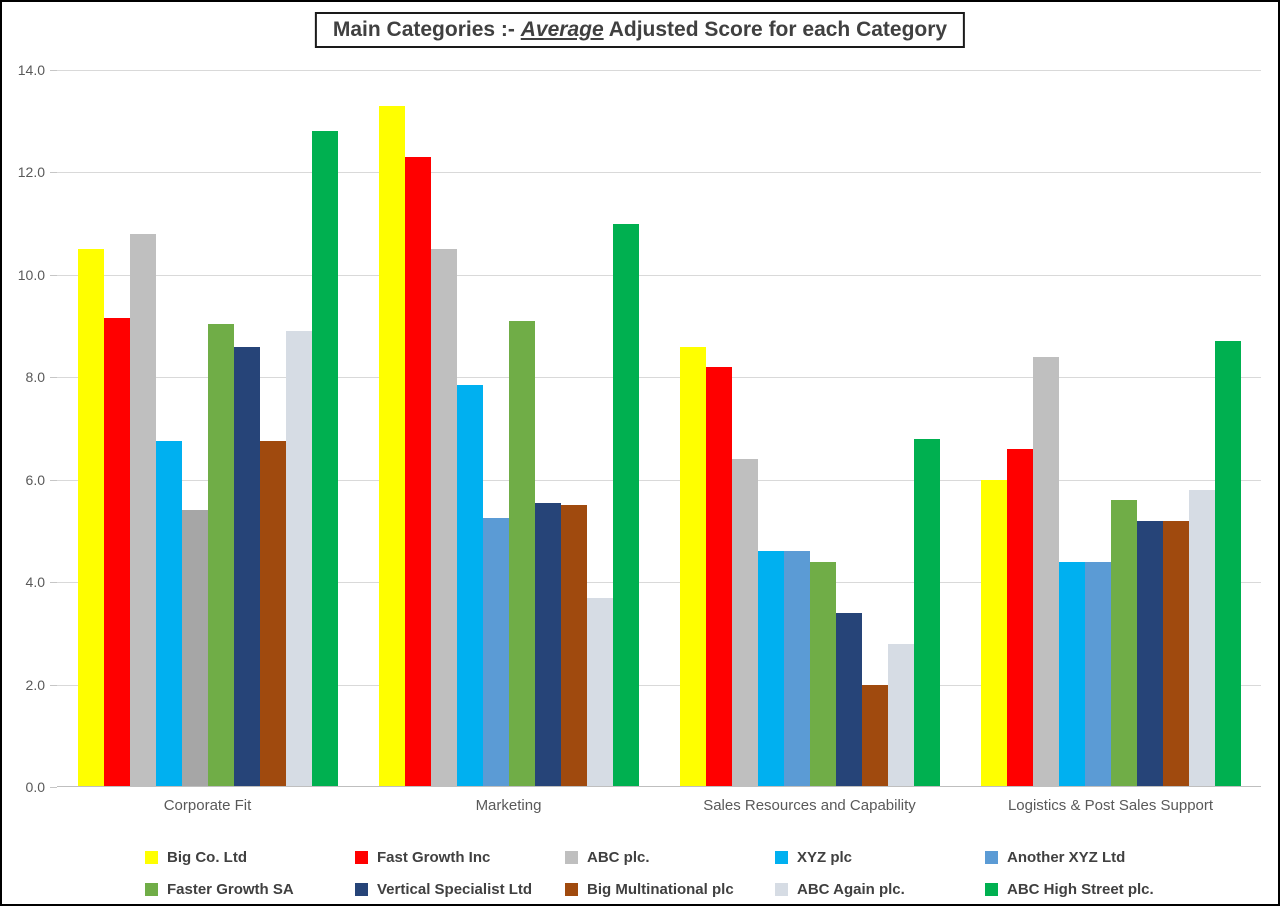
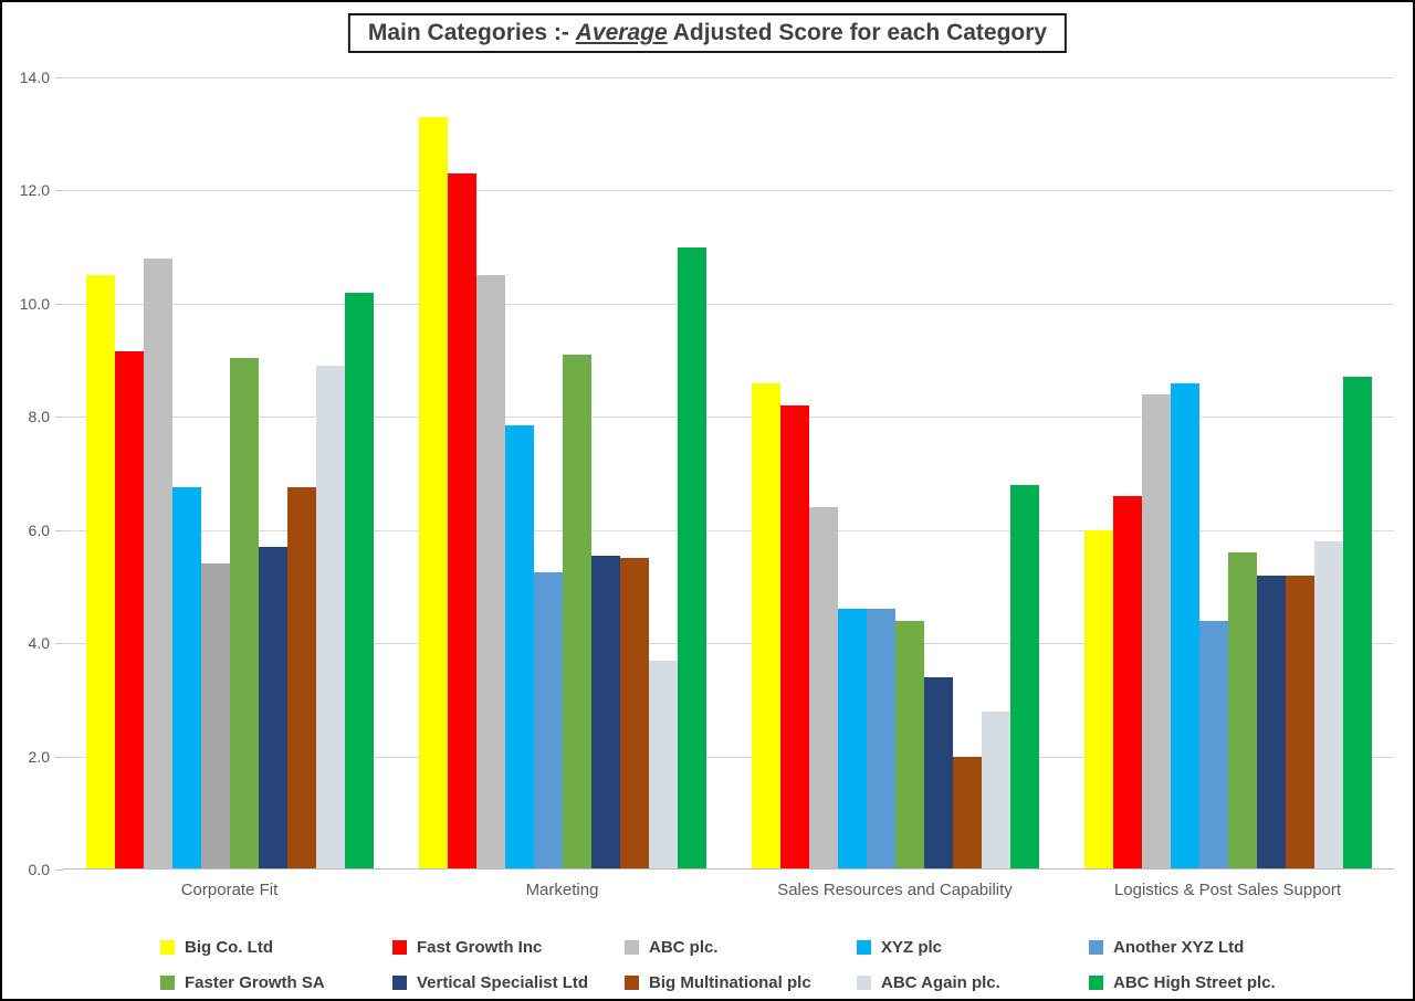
Vertical Specialist Ltd/Corporate Fit: 8.6 -> 5.7
ABC High Street plc./Corporate Fit: 12.8 -> 10.2
XYZ plc/Logistics & Post Sales Support: 4.4 -> 8.6
